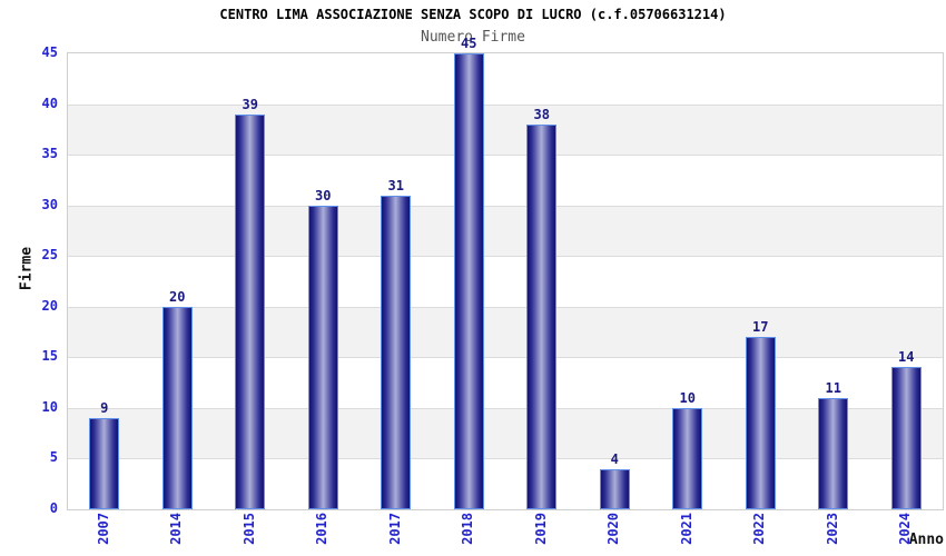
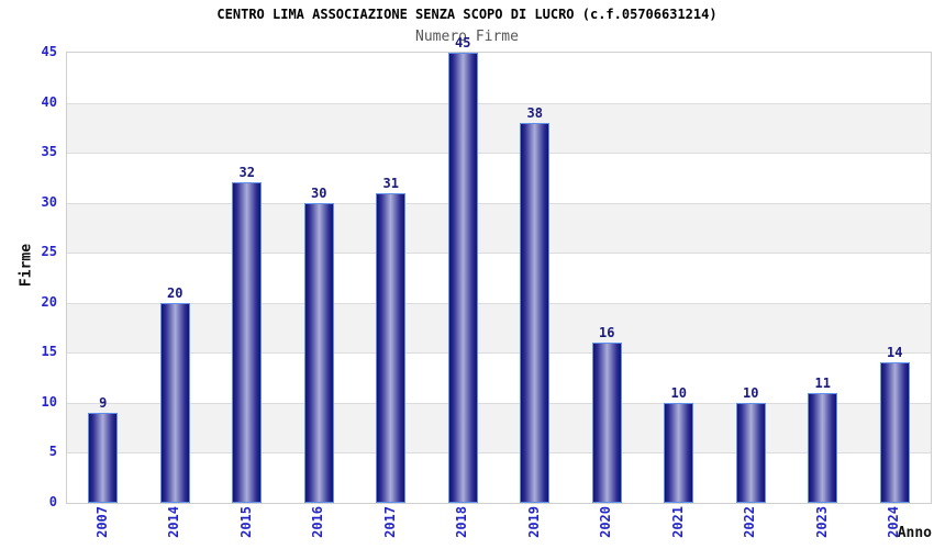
2015: 39 -> 32
2020: 4 -> 16
2022: 17 -> 10
